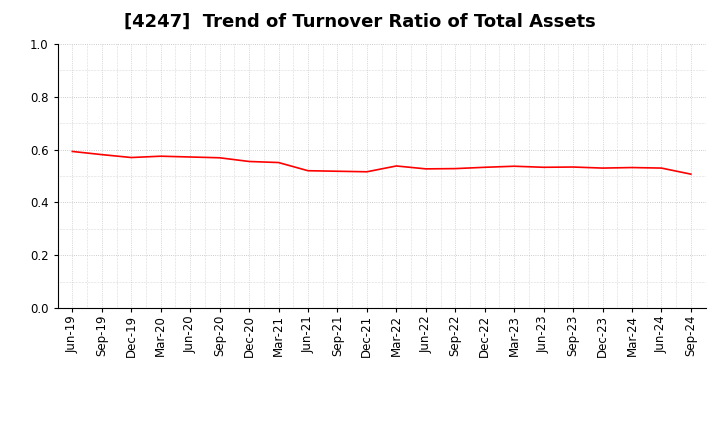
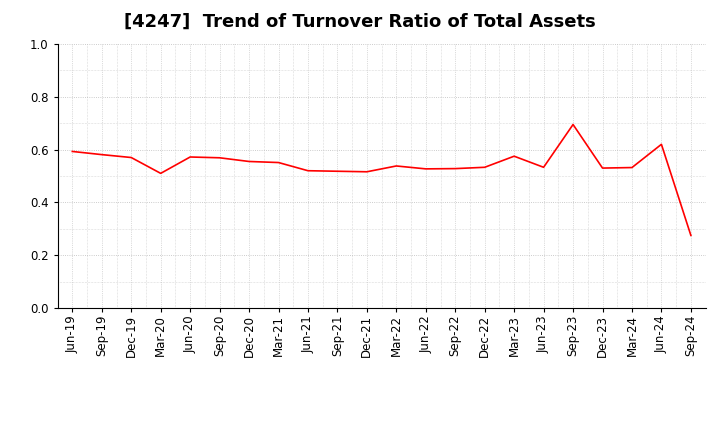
Mar-20: 0.575 -> 0.510
Mar-23: 0.537 -> 0.575
Sep-23: 0.534 -> 0.695
Jun-24: 0.530 -> 0.620
Sep-24: 0.507 -> 0.275
